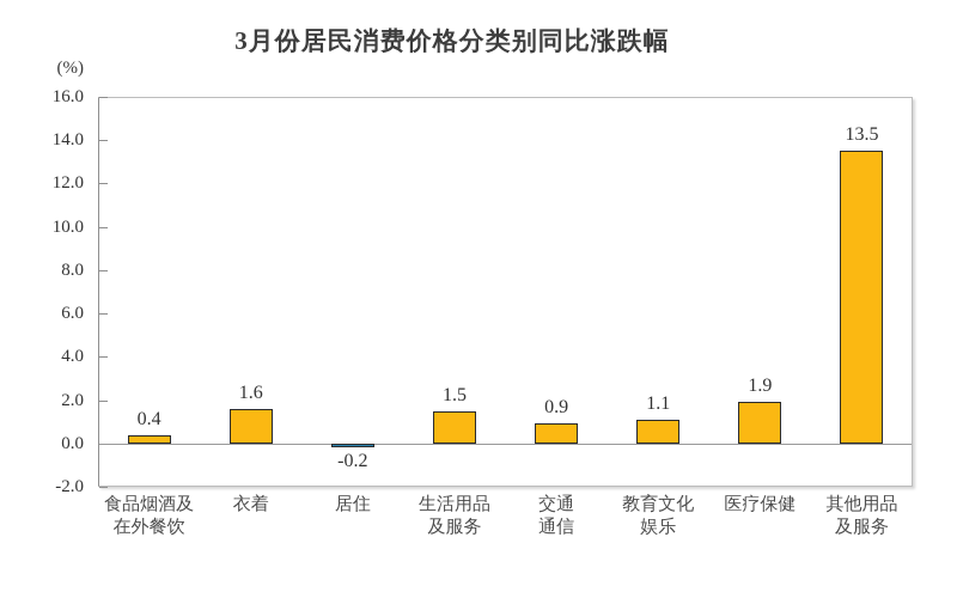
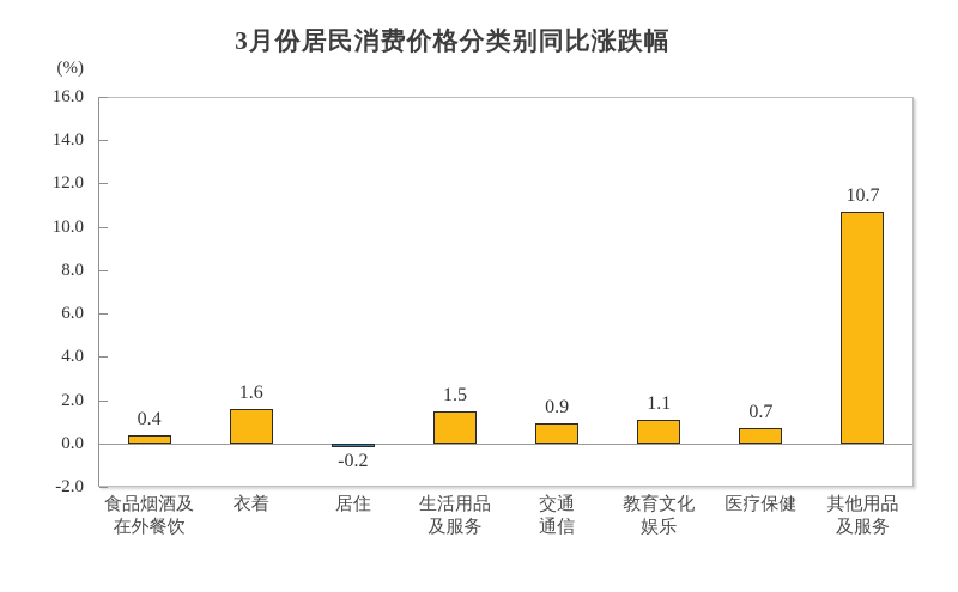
医疗保健: 1.9 -> 0.7
其他用品及服务: 13.5 -> 10.7
